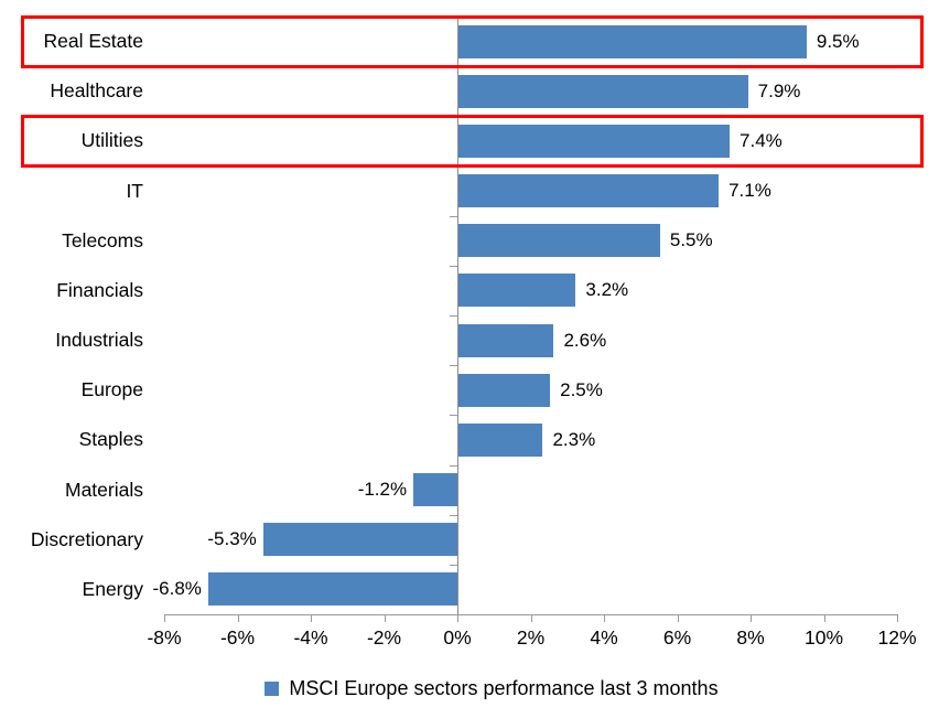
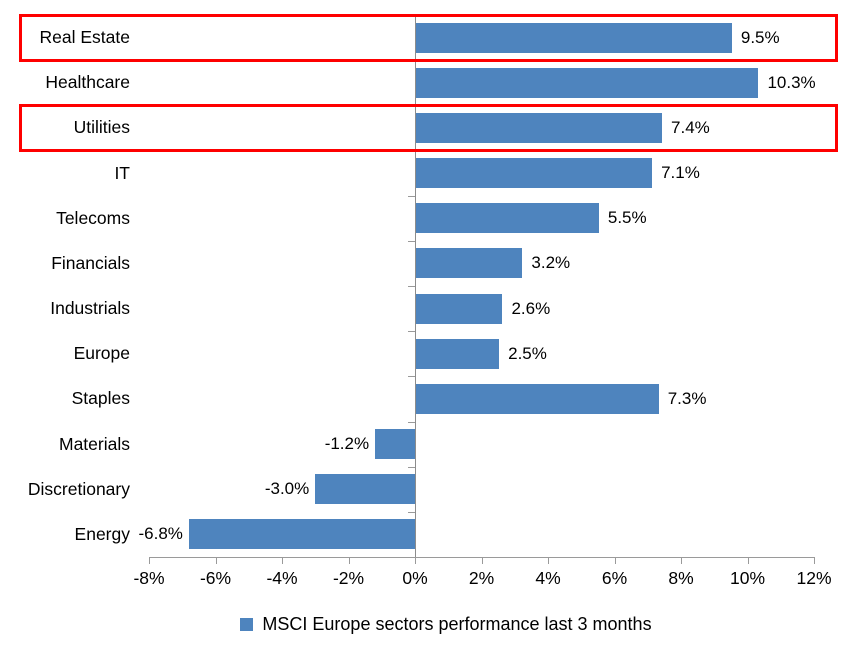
Healthcare: 7.9% -> 10.3%
Staples: 2.3% -> 7.3%
Discretionary: -5.3% -> -3.0%
